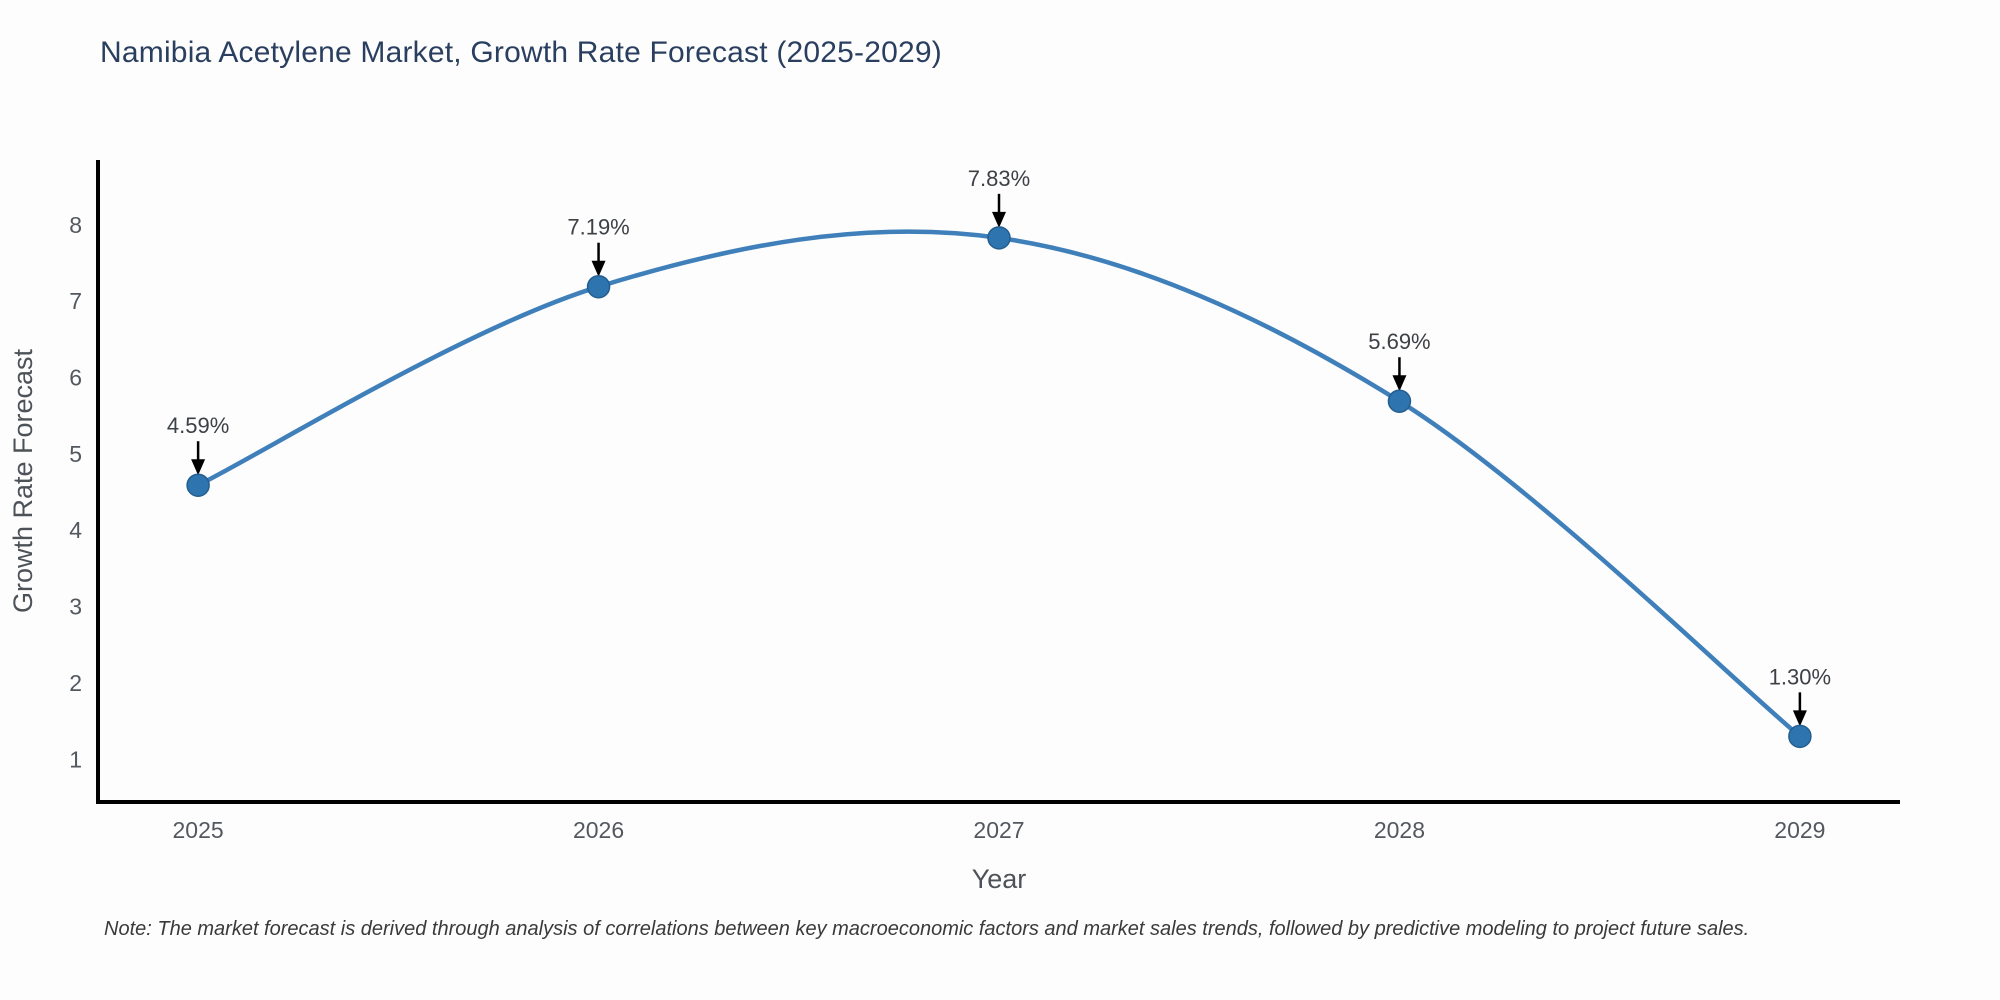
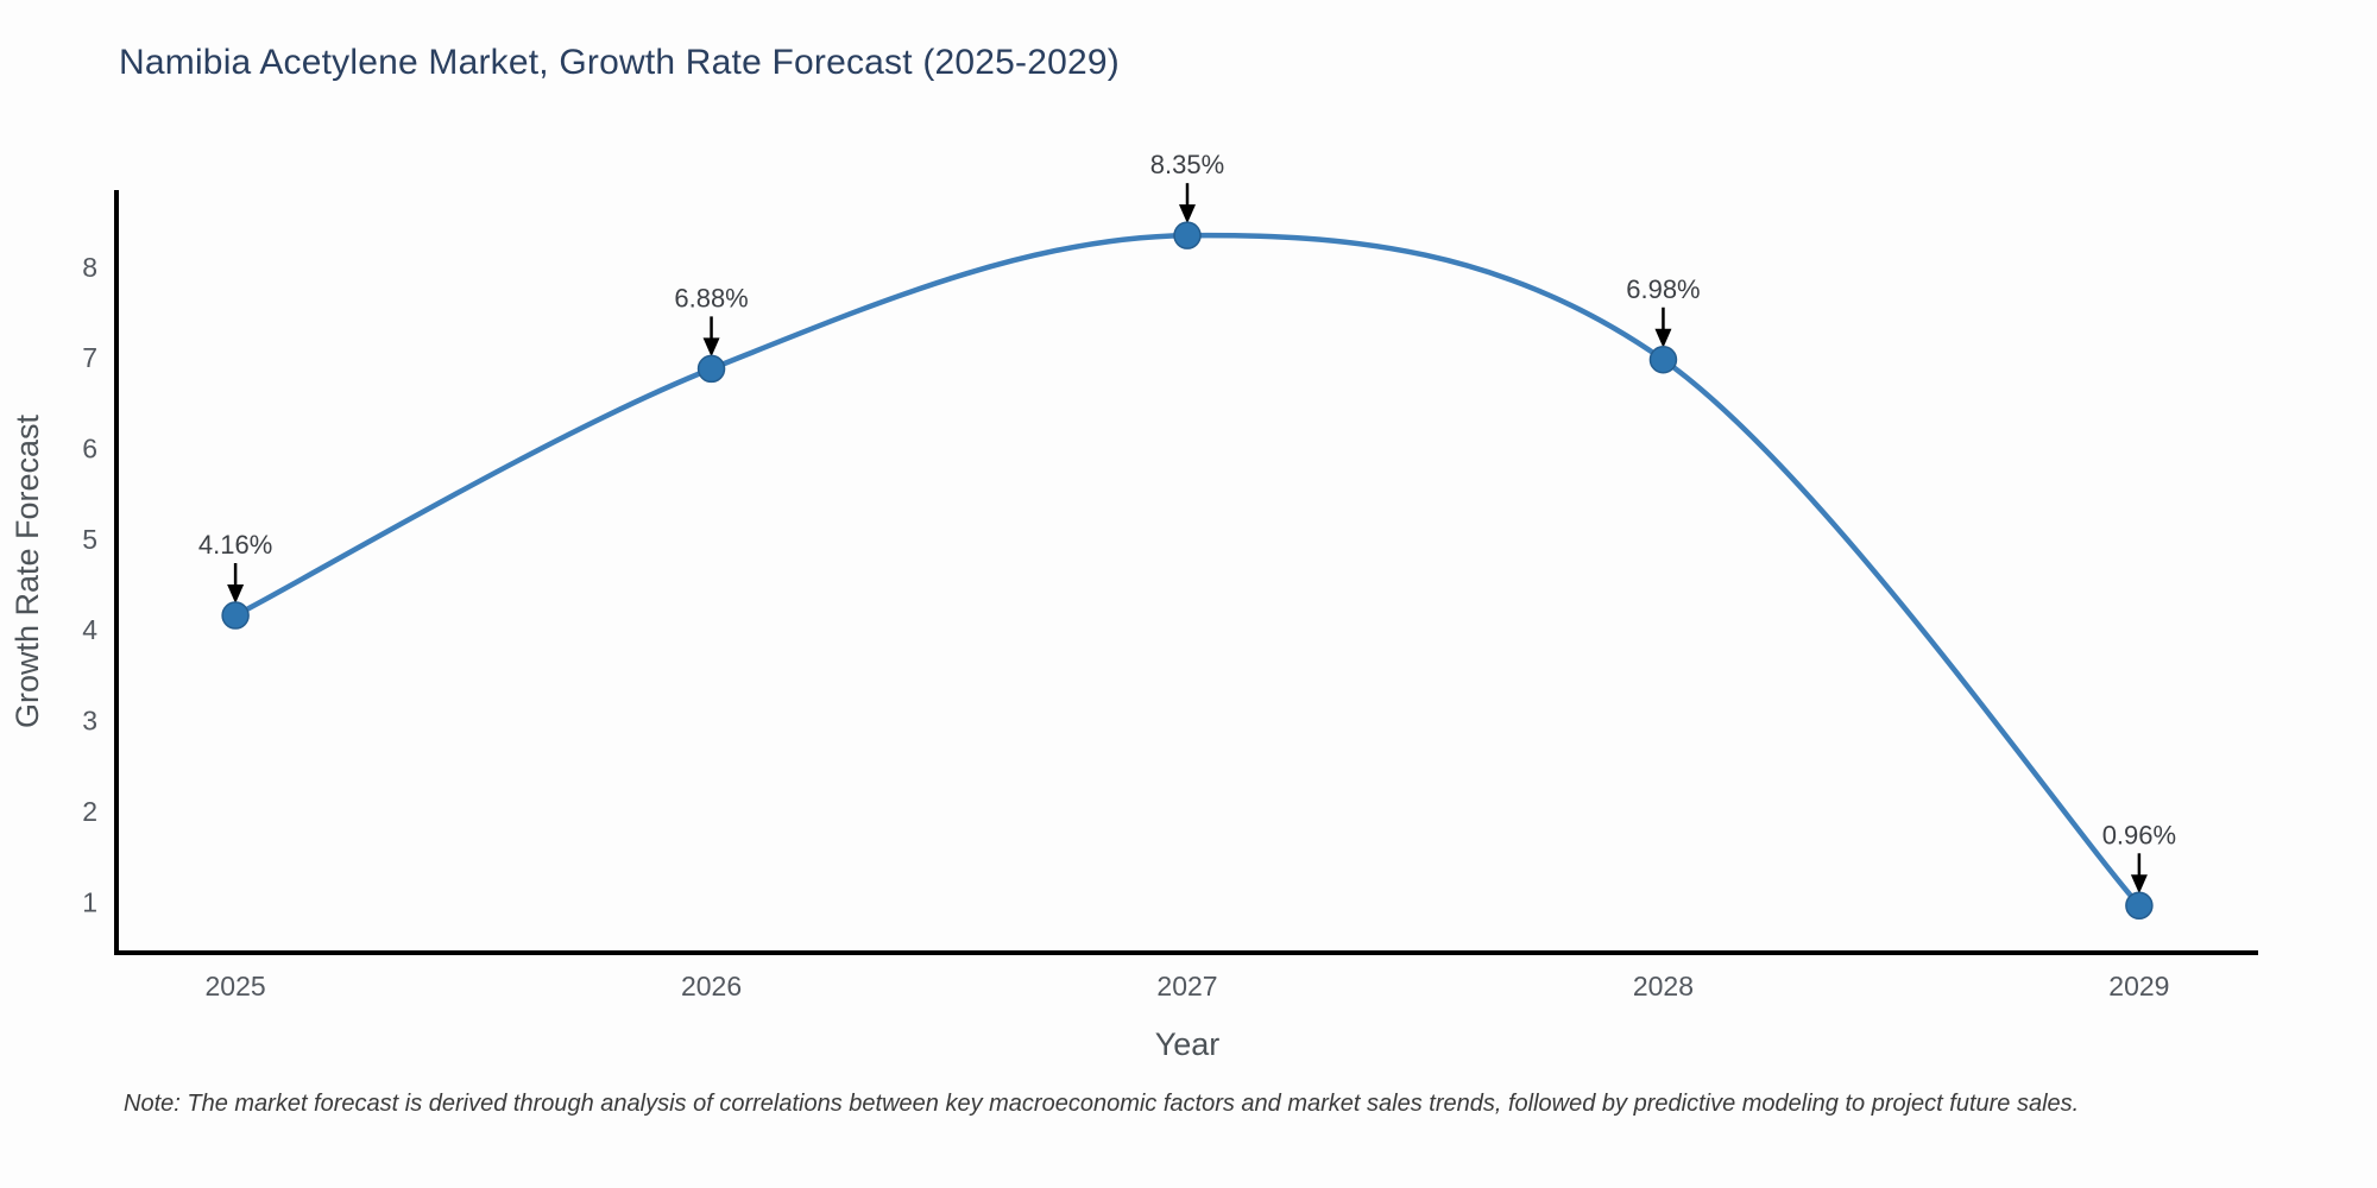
2025: 4.59% -> 4.16%
2026: 7.19% -> 6.88%
2027: 7.83% -> 8.35%
2028: 5.69% -> 6.98%
2029: 1.30% -> 0.96%
